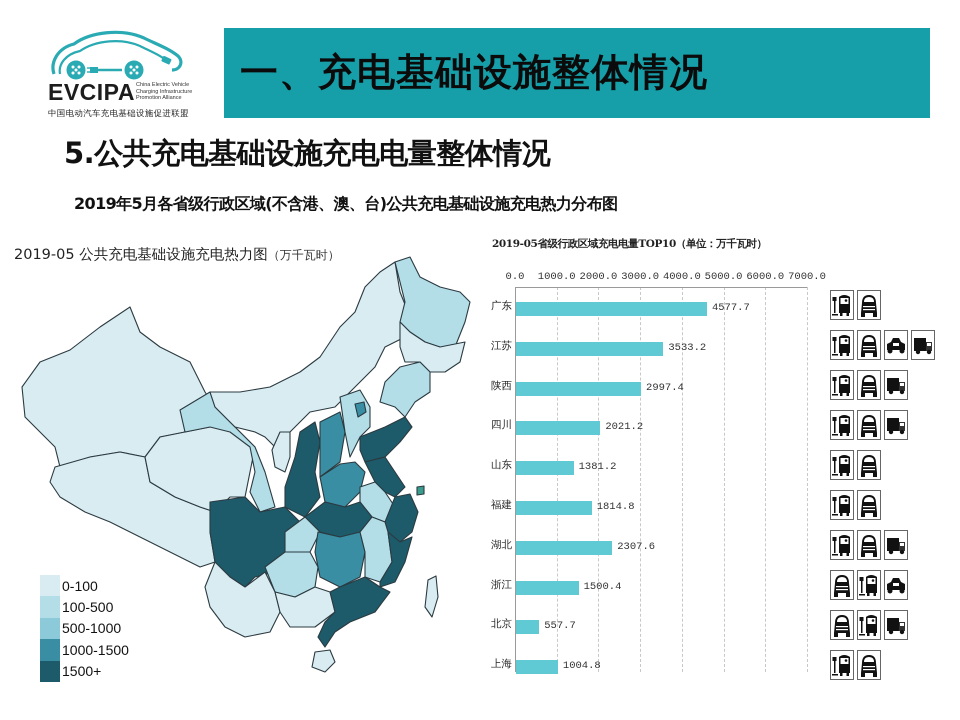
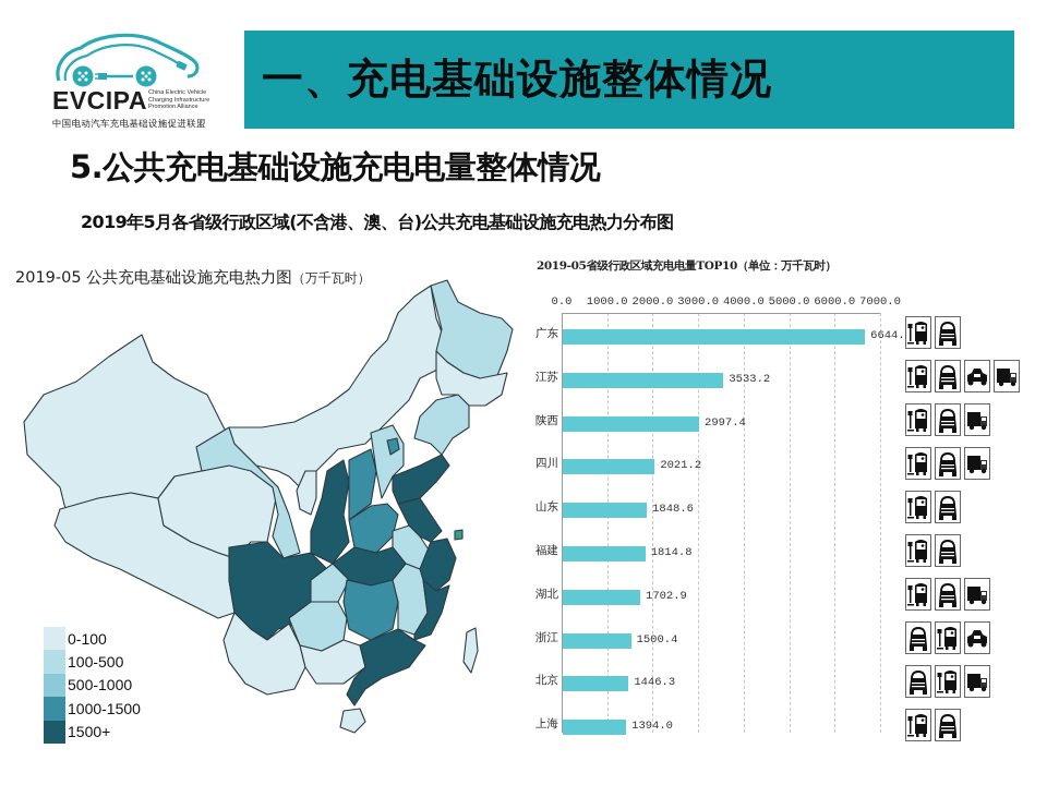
广东: 4577.7 -> 6644.4
山东: 1381.2 -> 1848.6
湖北: 2307.6 -> 1702.9
北京: 557.7 -> 1446.3
上海: 1004.8 -> 1394.0
